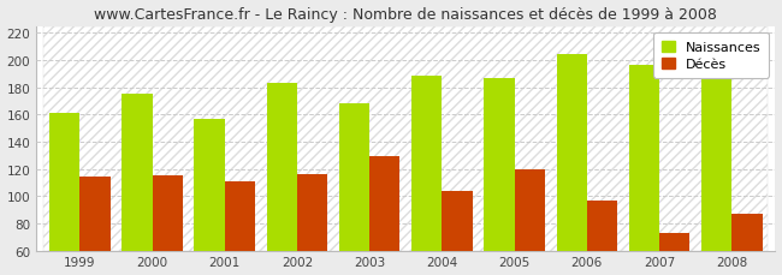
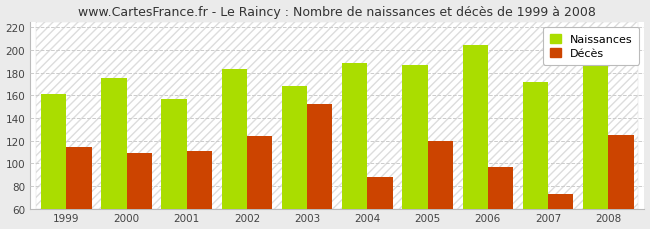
Décès/2000: 115 -> 109
Décès/2002: 116 -> 124
Décès/2003: 129 -> 152
Décès/2004: 104 -> 88
Naissances/2007: 196 -> 172
Décès/2008: 87 -> 125
